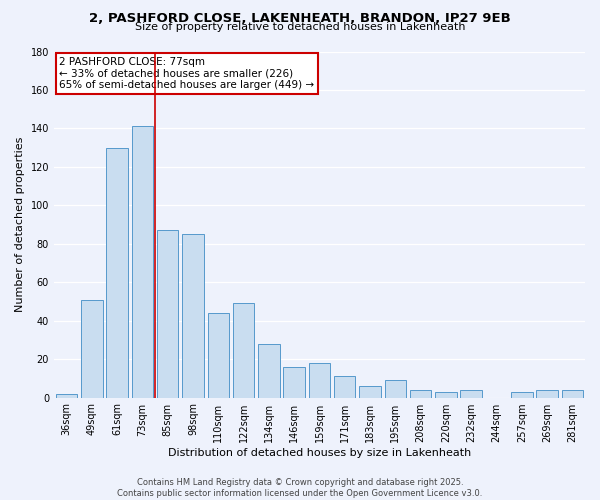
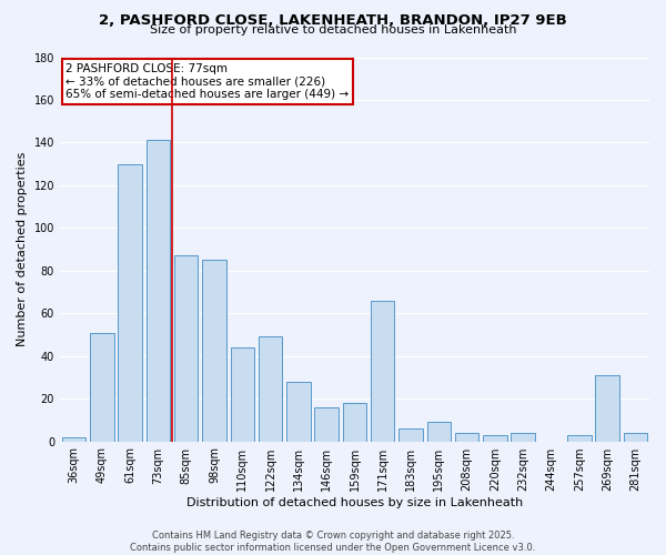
171sqm: 11 -> 66
269sqm: 4 -> 31
